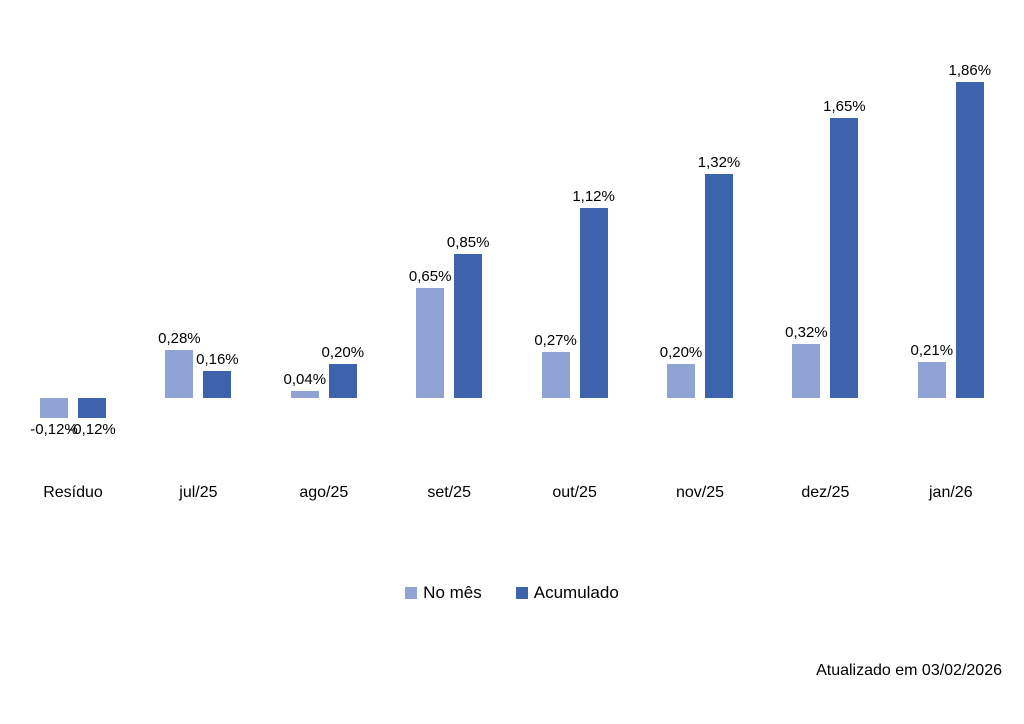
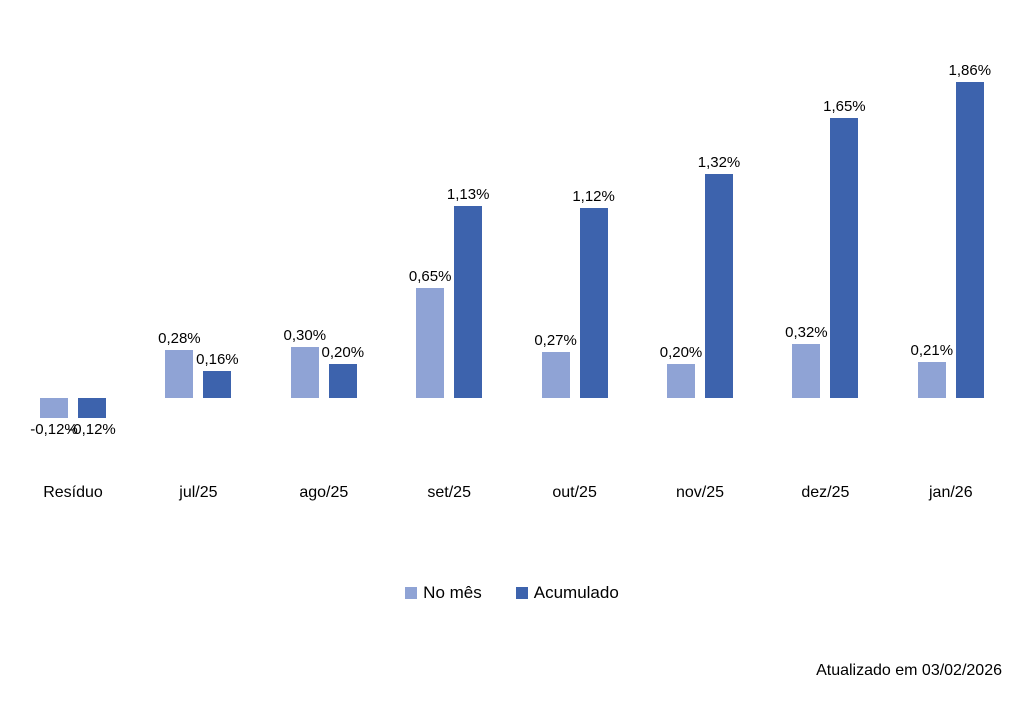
No mês/ago/25: 0,04% -> 0,30%
Acumulado/set/25: 0,85% -> 1,13%
